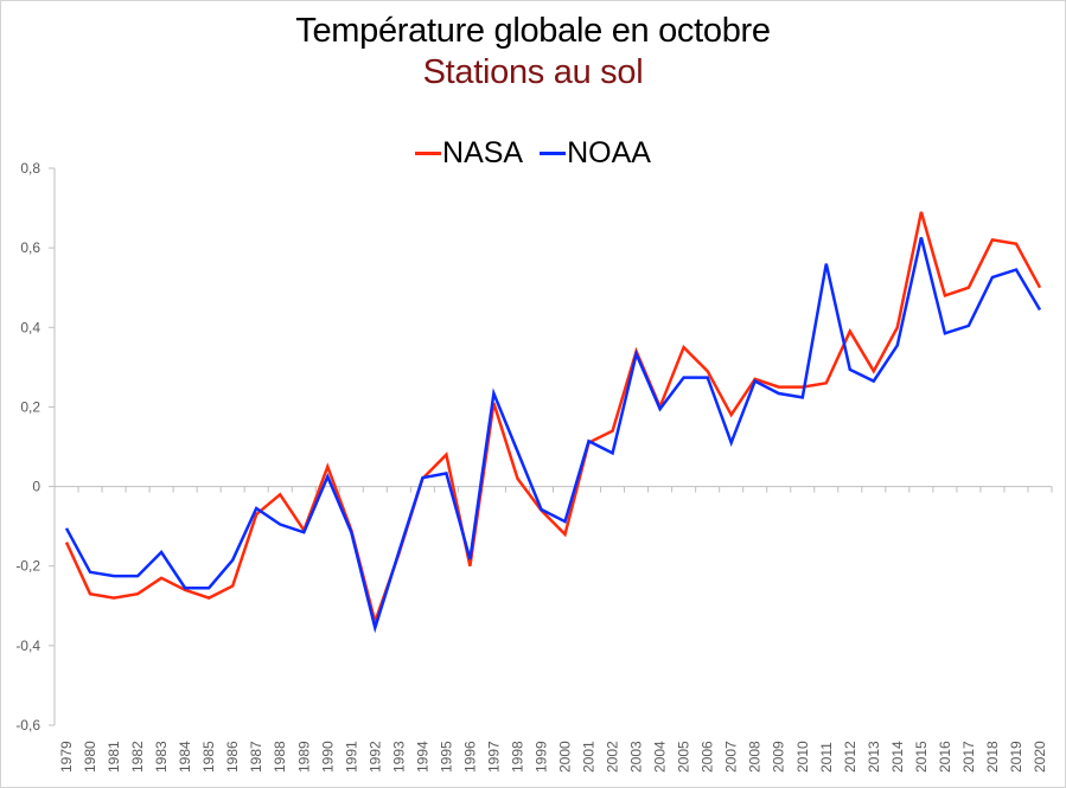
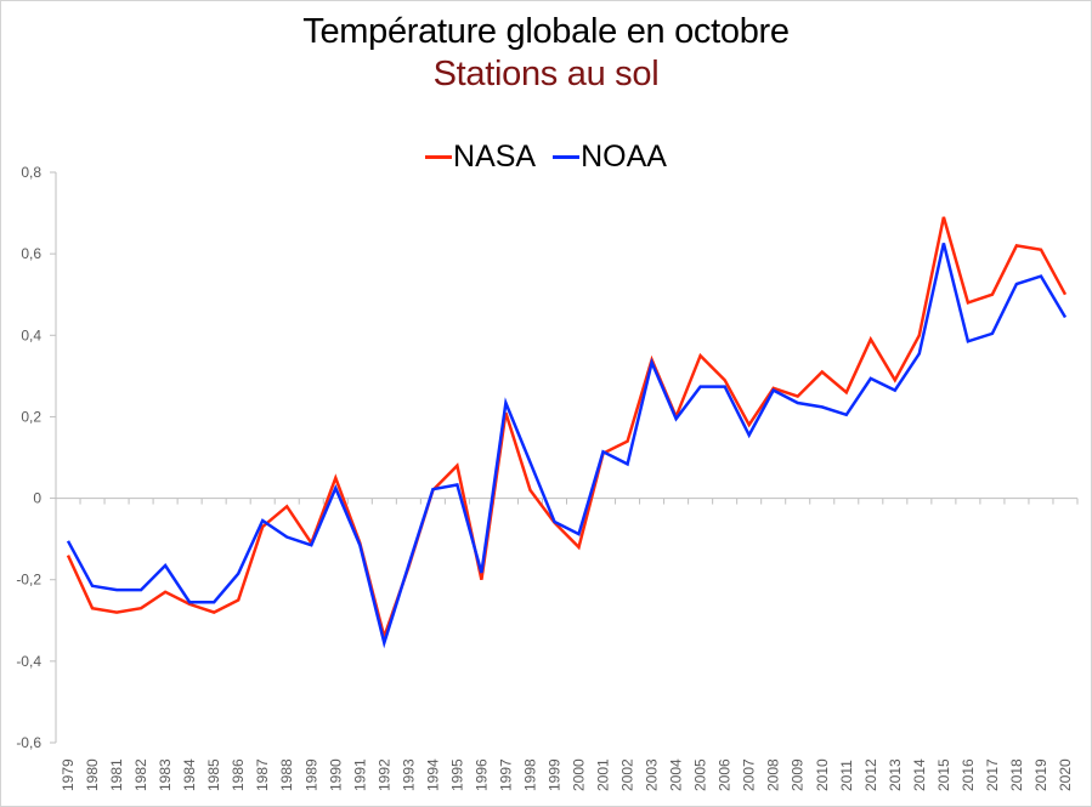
NOAA/2007: 0,11 -> 0,15
NASA/2010: 0,25 -> 0,31
NOAA/2011: 0,56 -> 0,20
